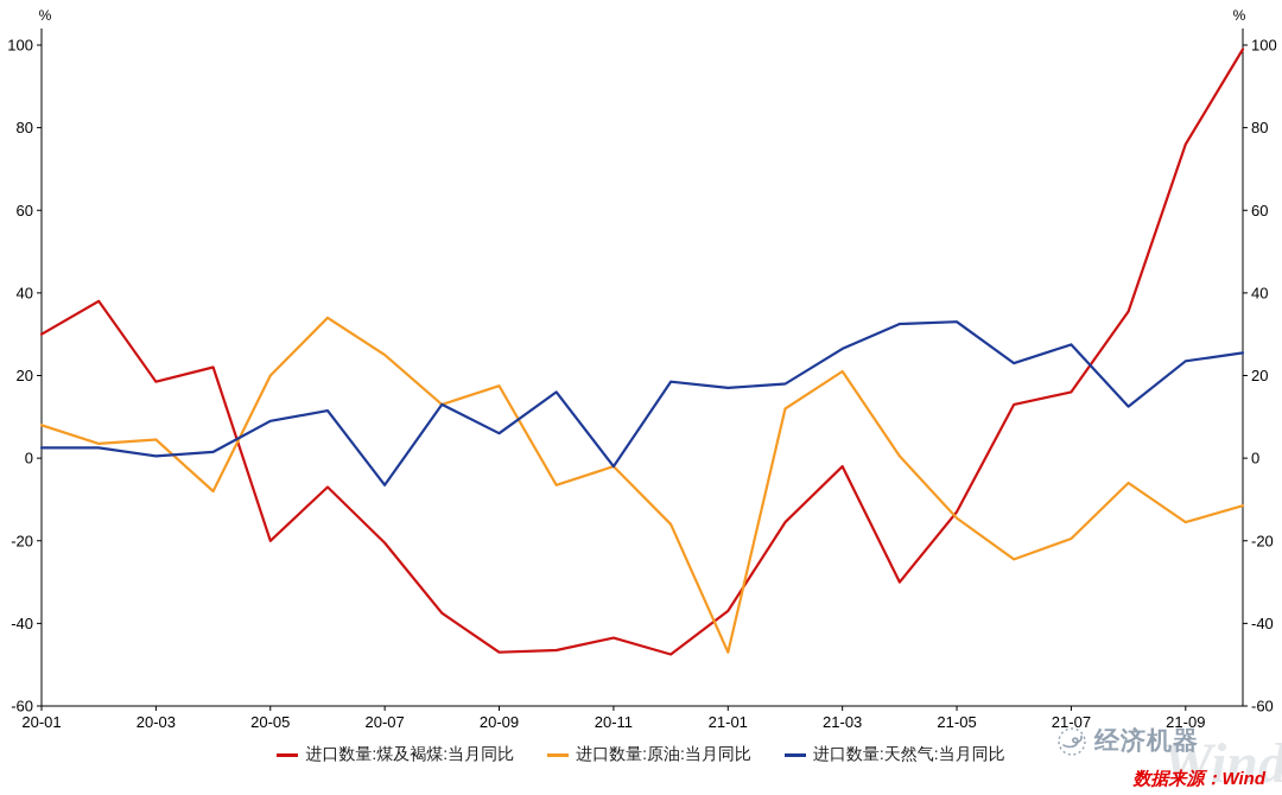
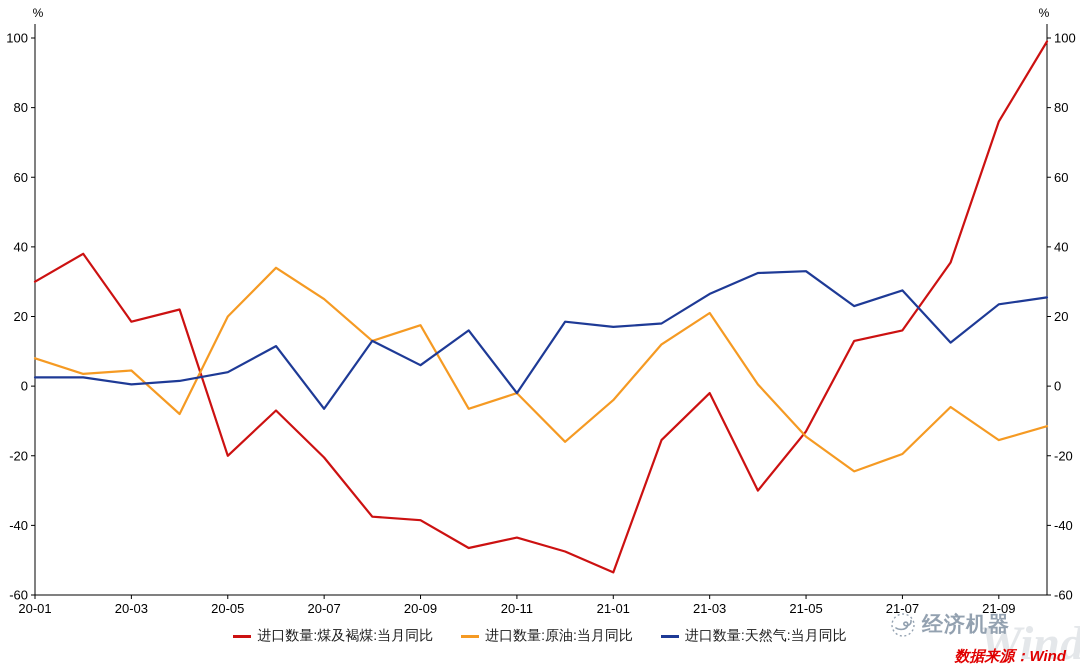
进口数量:天然气:当月同比/20-05: 9 -> 4
进口数量:煤及褐煤:当月同比/20-09: -47 -> -38
进口数量:煤及褐煤:当月同比/21-01: -37 -> -54
进口数量:原油:当月同比/21-01: -47 -> -4
